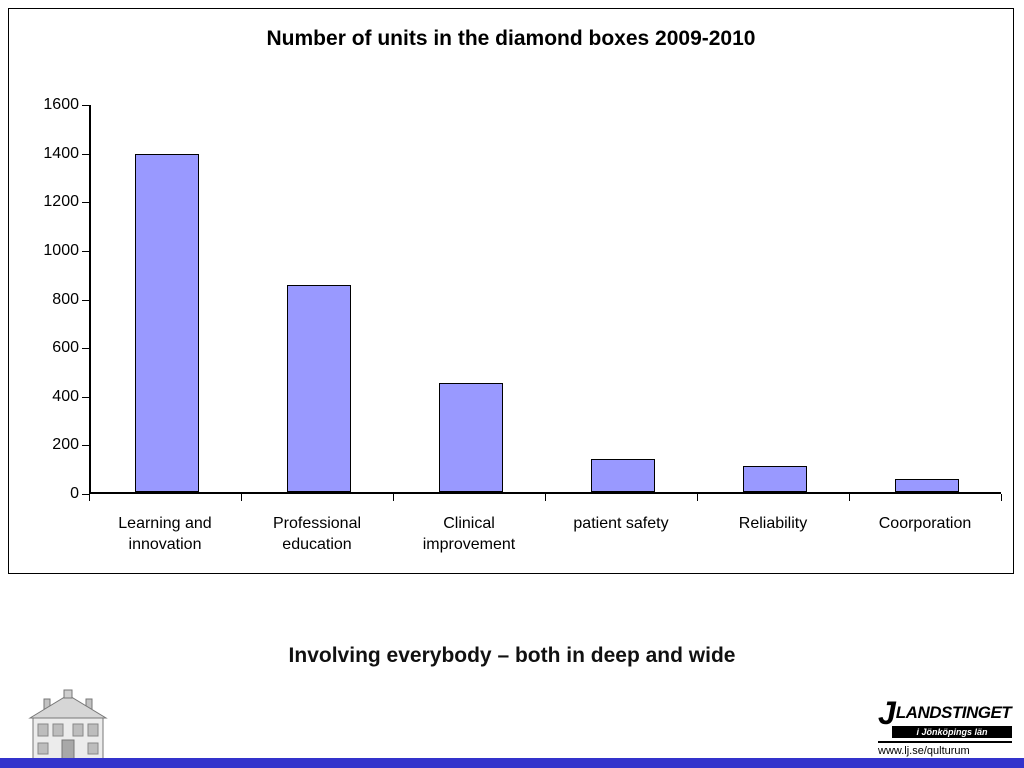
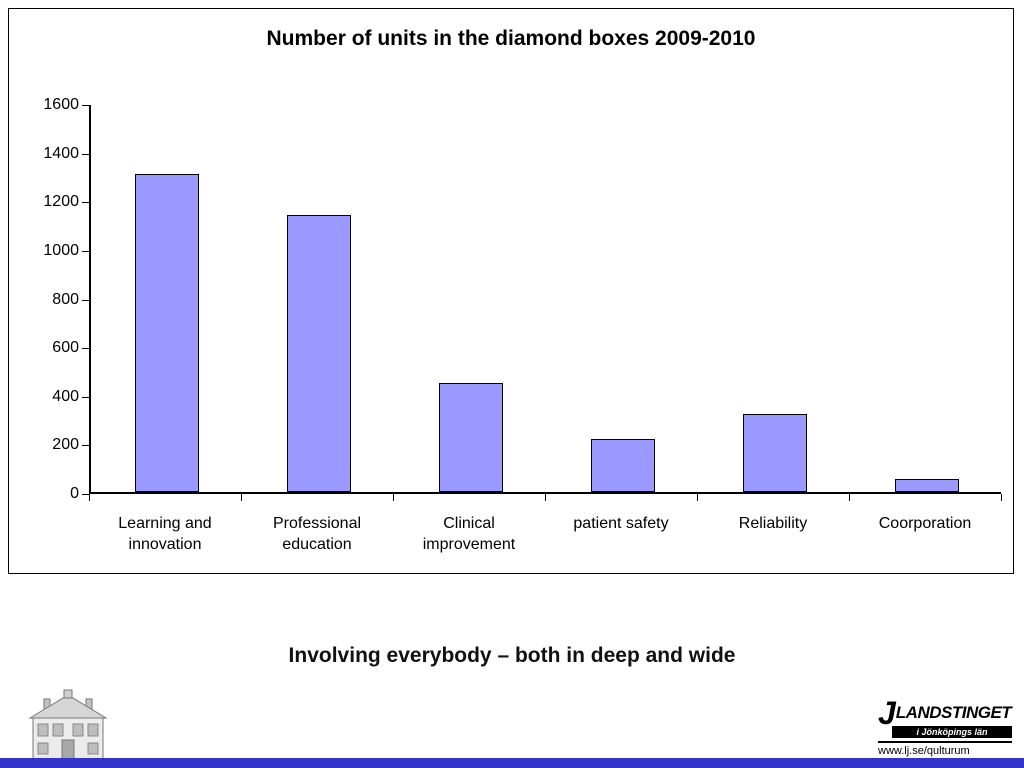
Learning and innovation: 1390 -> 1310
Professional education: 850 -> 1140
patient safety: 140 -> 220
Reliability: 100 -> 320
